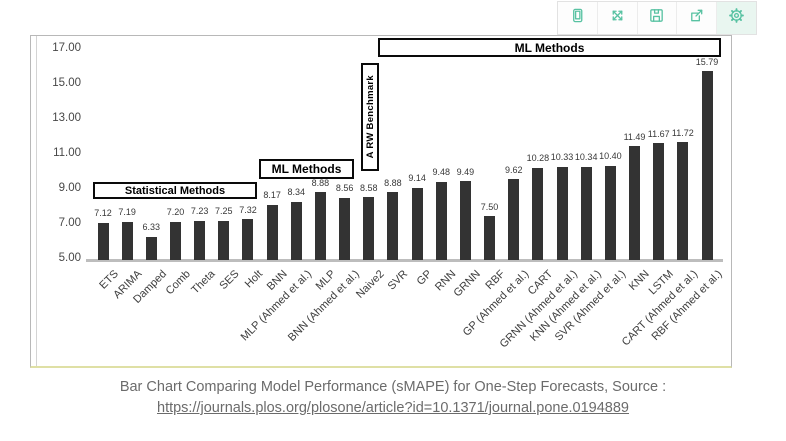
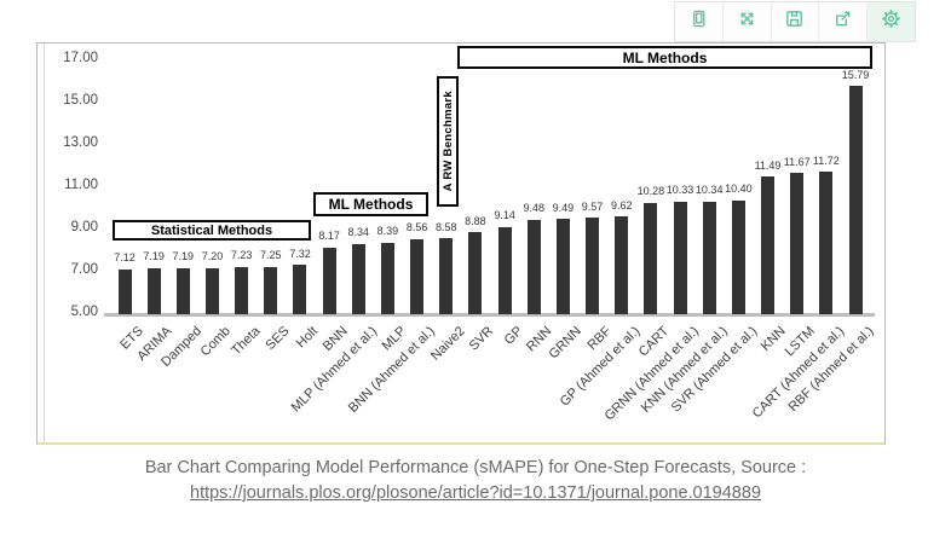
Damped: 6.33 -> 7.19
MLP: 8.88 -> 8.39
RBF: 7.50 -> 9.57
